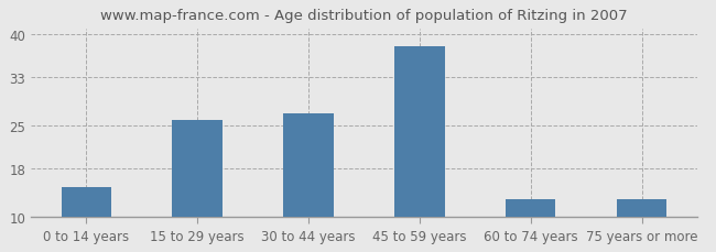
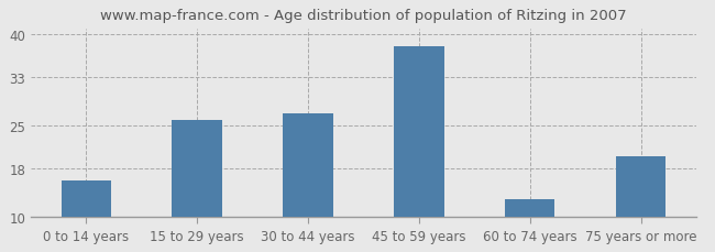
0 to 14 years: 15 -> 16
75 years or more: 13 -> 20
